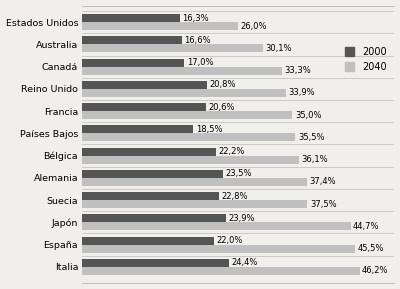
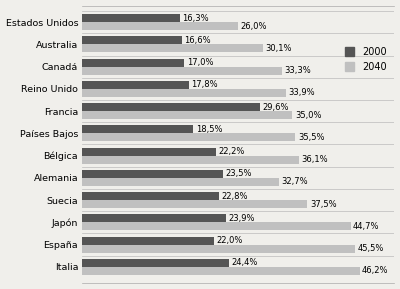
2000/Reino Unido: 20,8% -> 17,8%
2000/Francia: 20,6% -> 29,6%
2040/Alemania: 37,4% -> 32,7%
